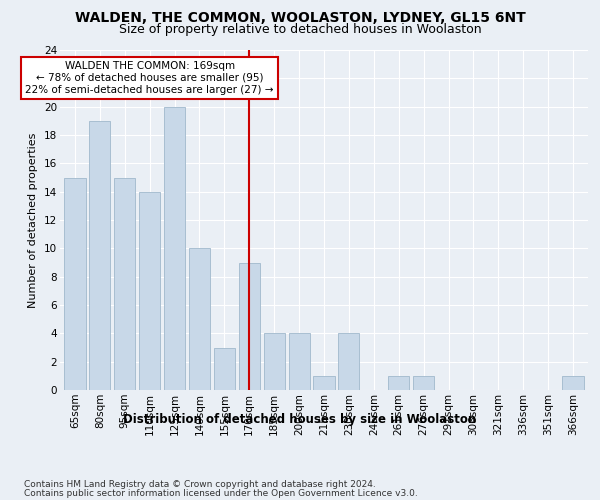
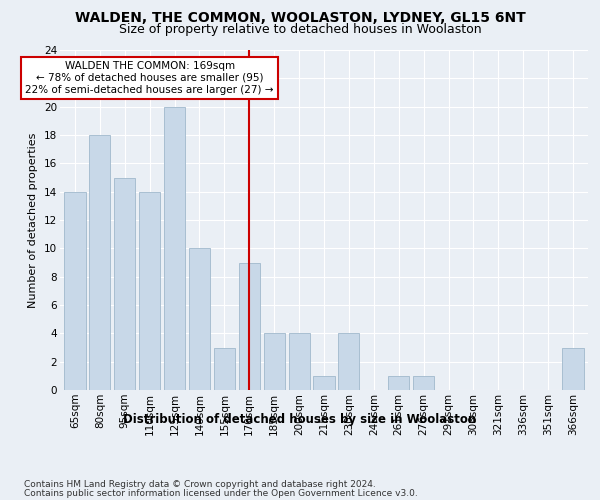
65sqm: 15 -> 14
80sqm: 19 -> 18
366sqm: 1 -> 3
